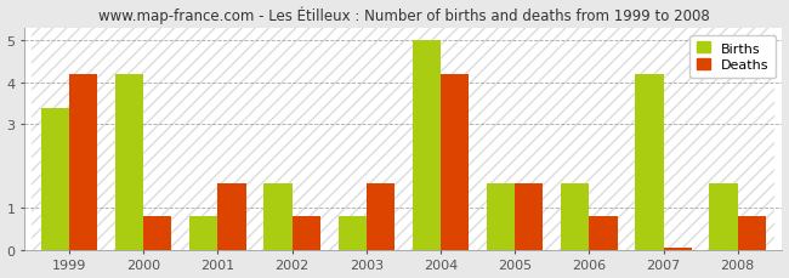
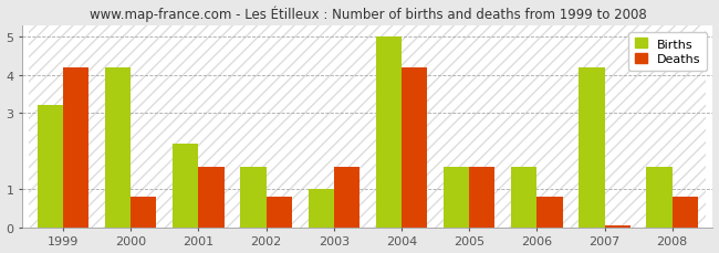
Births/1999: 3.4 -> 3.2
Births/2001: 0.8 -> 2.2
Births/2003: 0.8 -> 1.0
